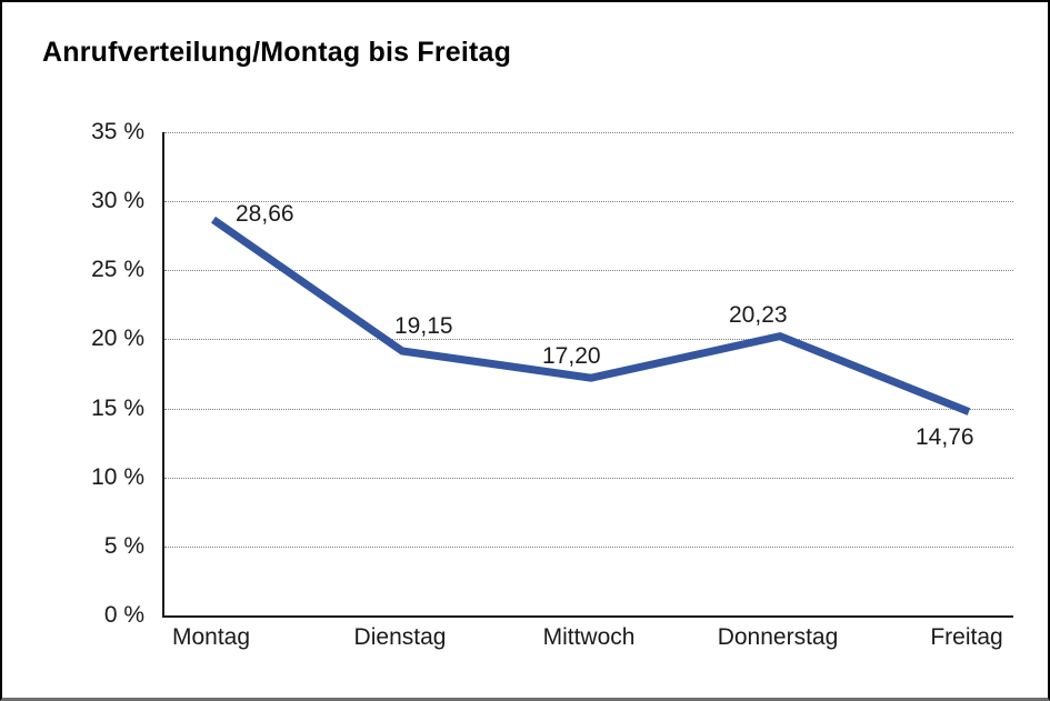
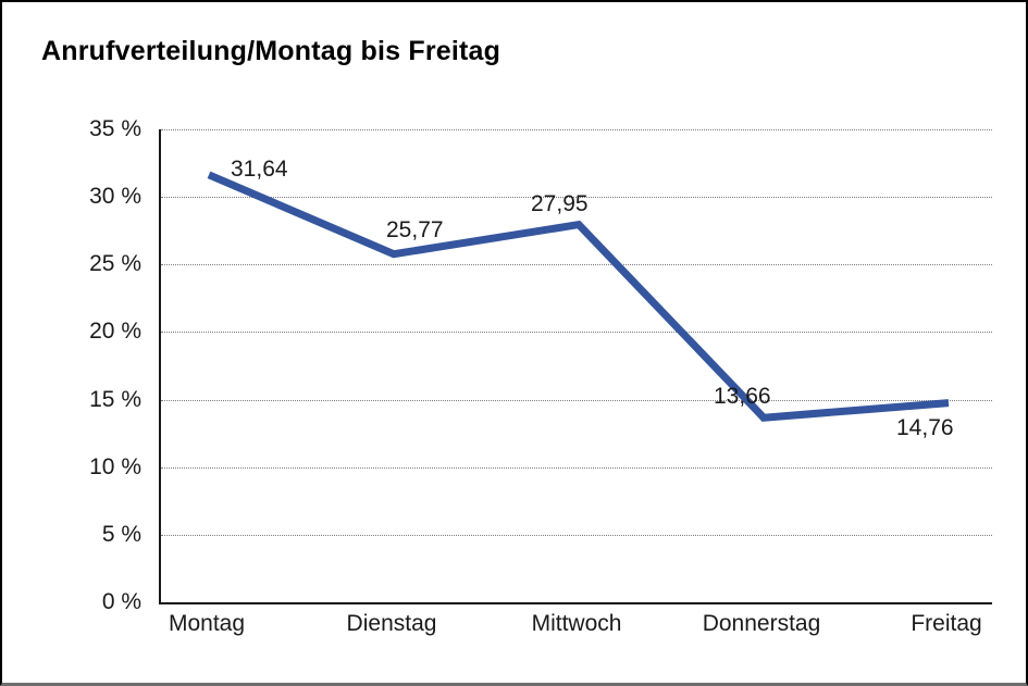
Montag: 28,66 -> 31,64
Dienstag: 19,15 -> 25,77
Mittwoch: 17,20 -> 27,95
Donnerstag: 20,23 -> 13,66
